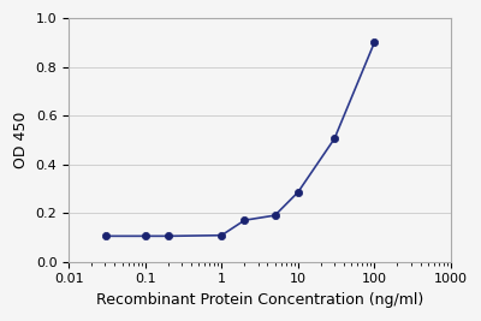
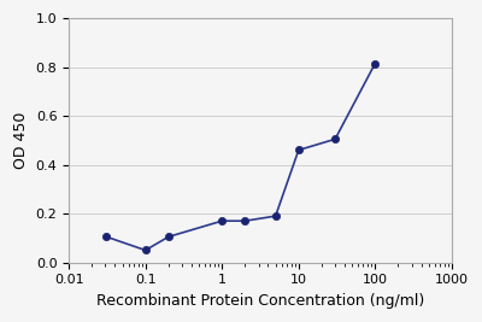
0.1: 0.105 -> 0.050
1: 0.108 -> 0.170
10: 0.285 -> 0.460
100: 0.900 -> 0.815
